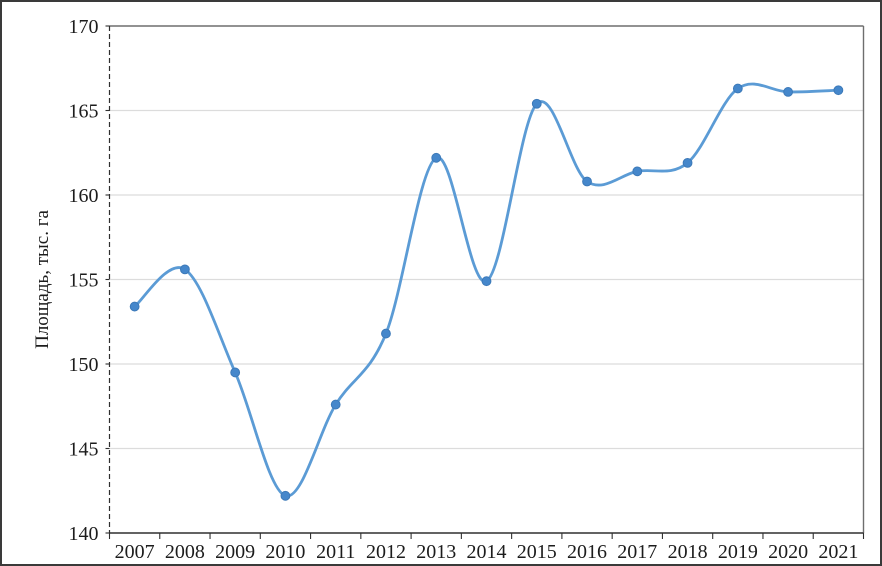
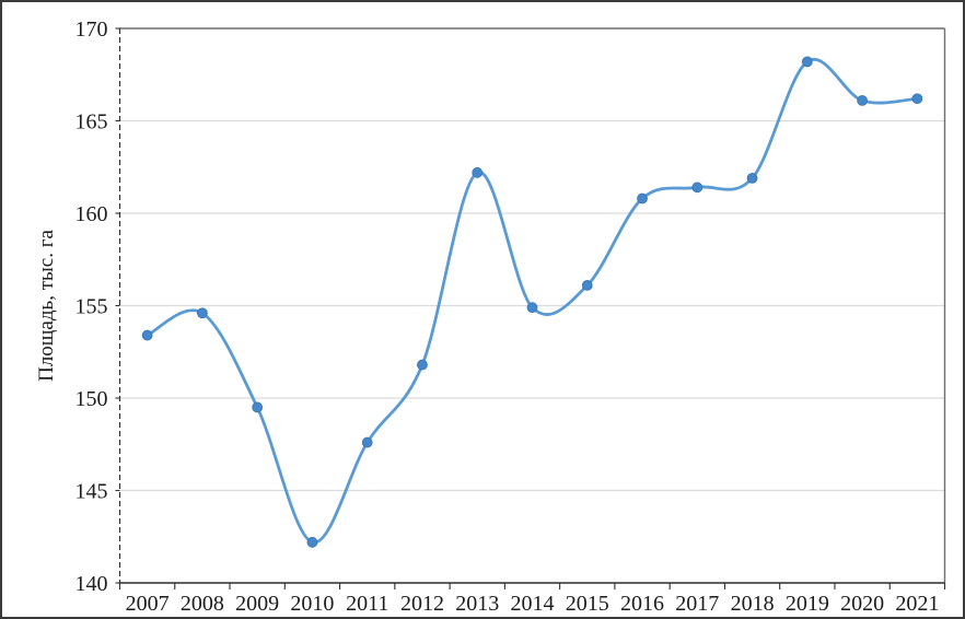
2008: 155.6 -> 154.6
2015: 165.4 -> 156.1
2019: 166.3 -> 168.2
